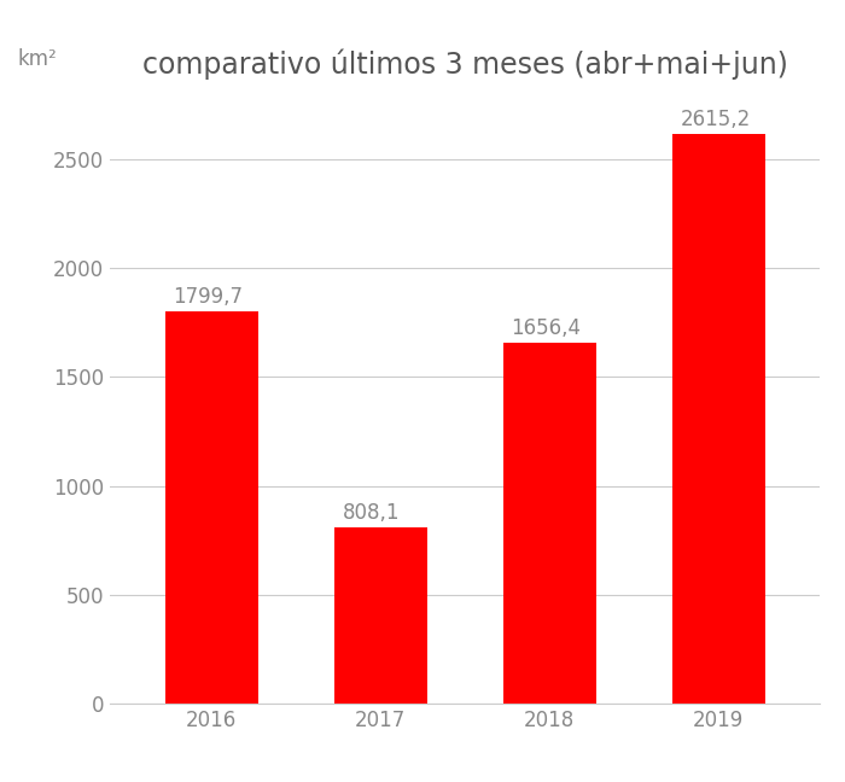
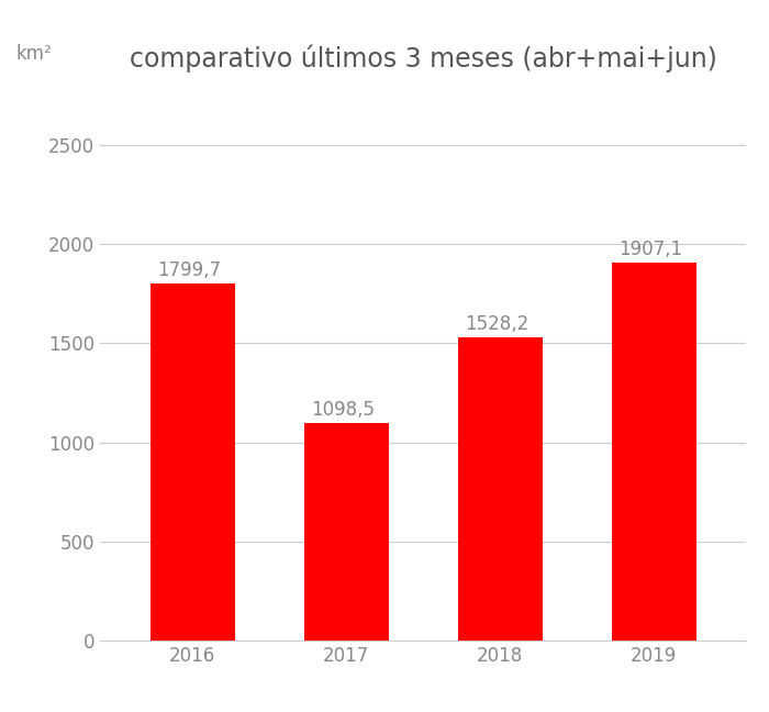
2017: 808,1 -> 1098,5
2018: 1656,4 -> 1528,2
2019: 2615,2 -> 1907,1
